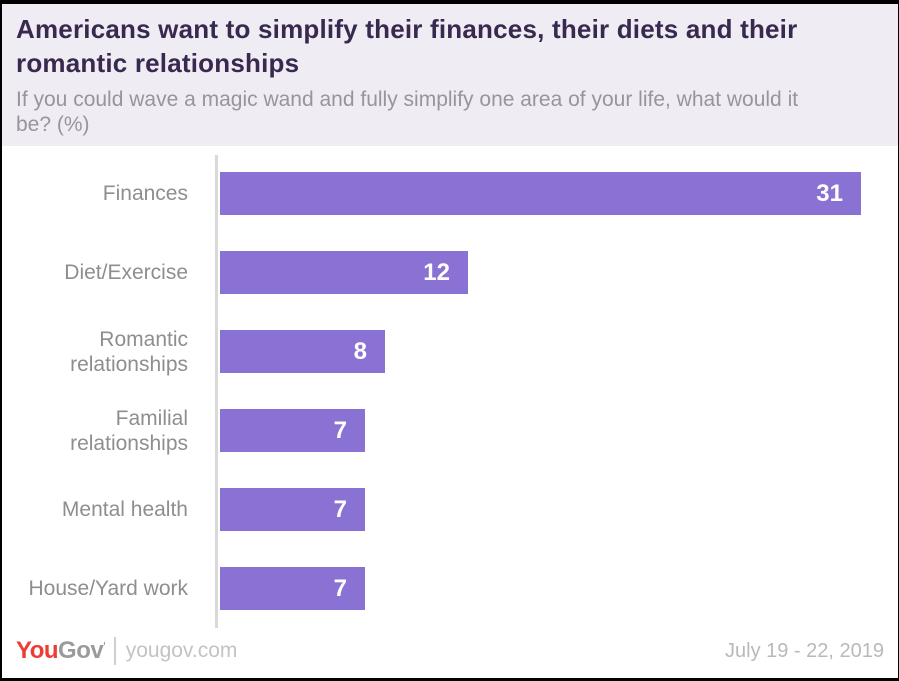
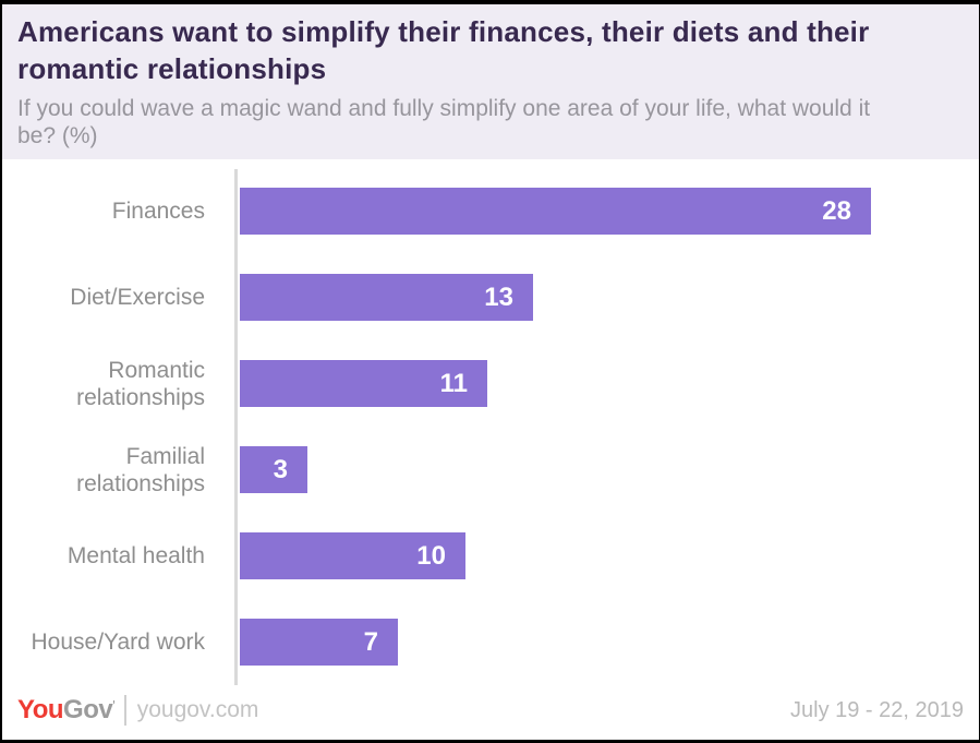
Finances: 31 -> 28
Diet/Exercise: 12 -> 13
Romantic relationships: 8 -> 11
Familial relationships: 7 -> 3
Mental health: 7 -> 10
